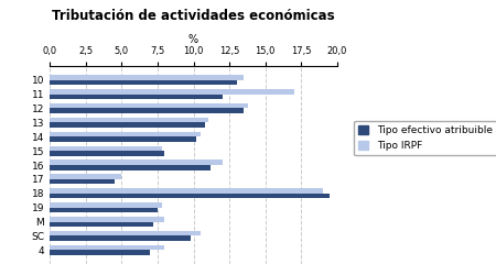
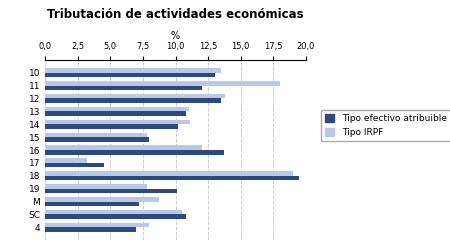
Tipo IRPF/11: 17,0 -> 18,0
Tipo IRPF/14: 10,5 -> 11,1
Tipo efectivo atribuible/16: 11,2 -> 13,7
Tipo IRPF/17: 5,0 -> 3,2
Tipo efectivo atribuible/19: 7,5 -> 10,1
Tipo IRPF/M: 8,0 -> 8,7
Tipo efectivo atribuible/SC: 9,8 -> 10,8
